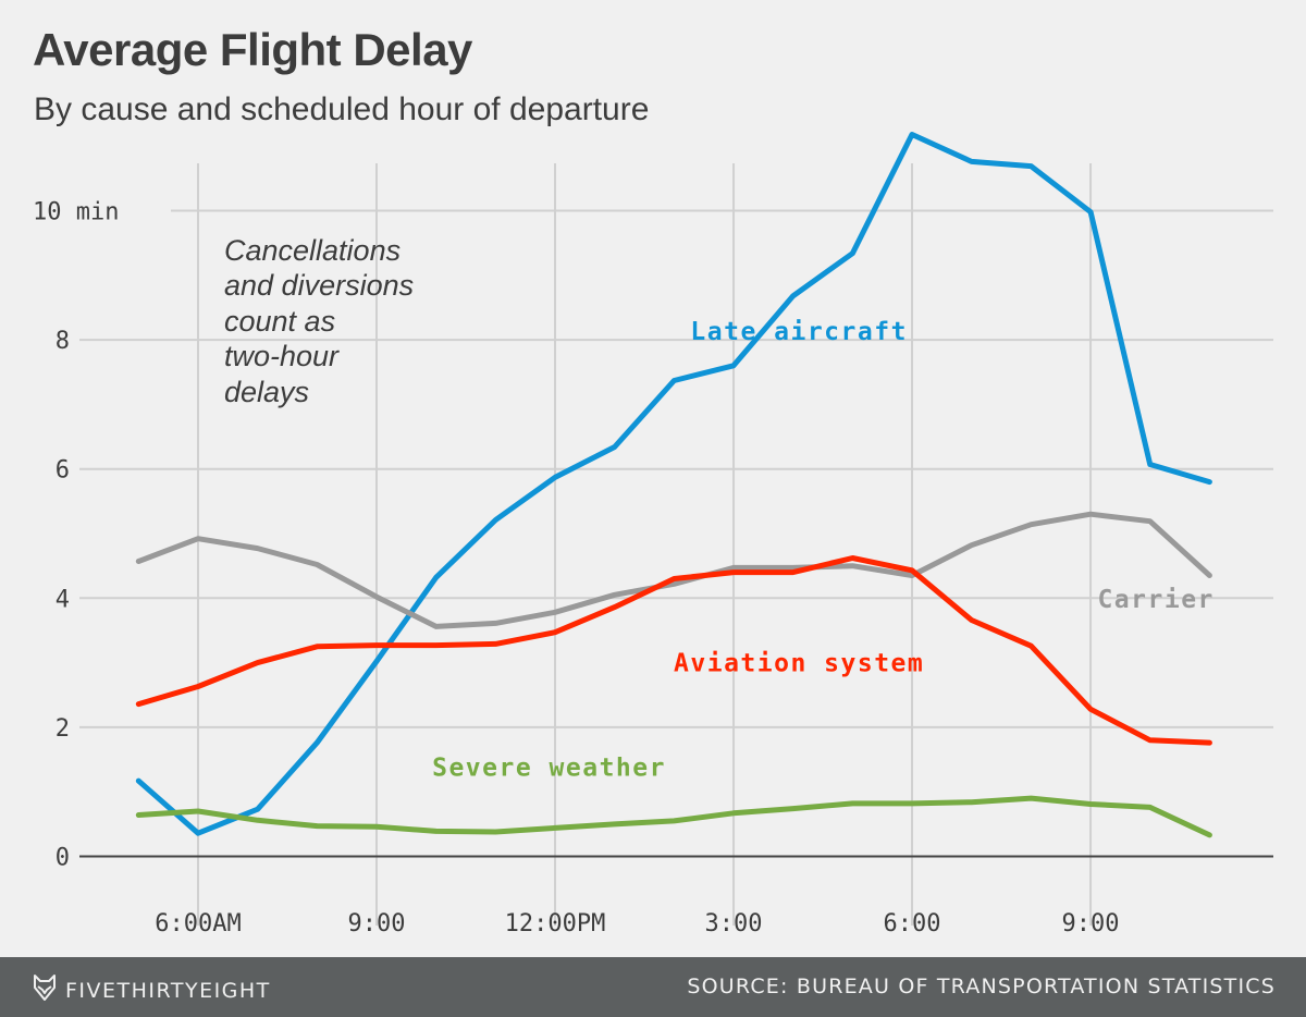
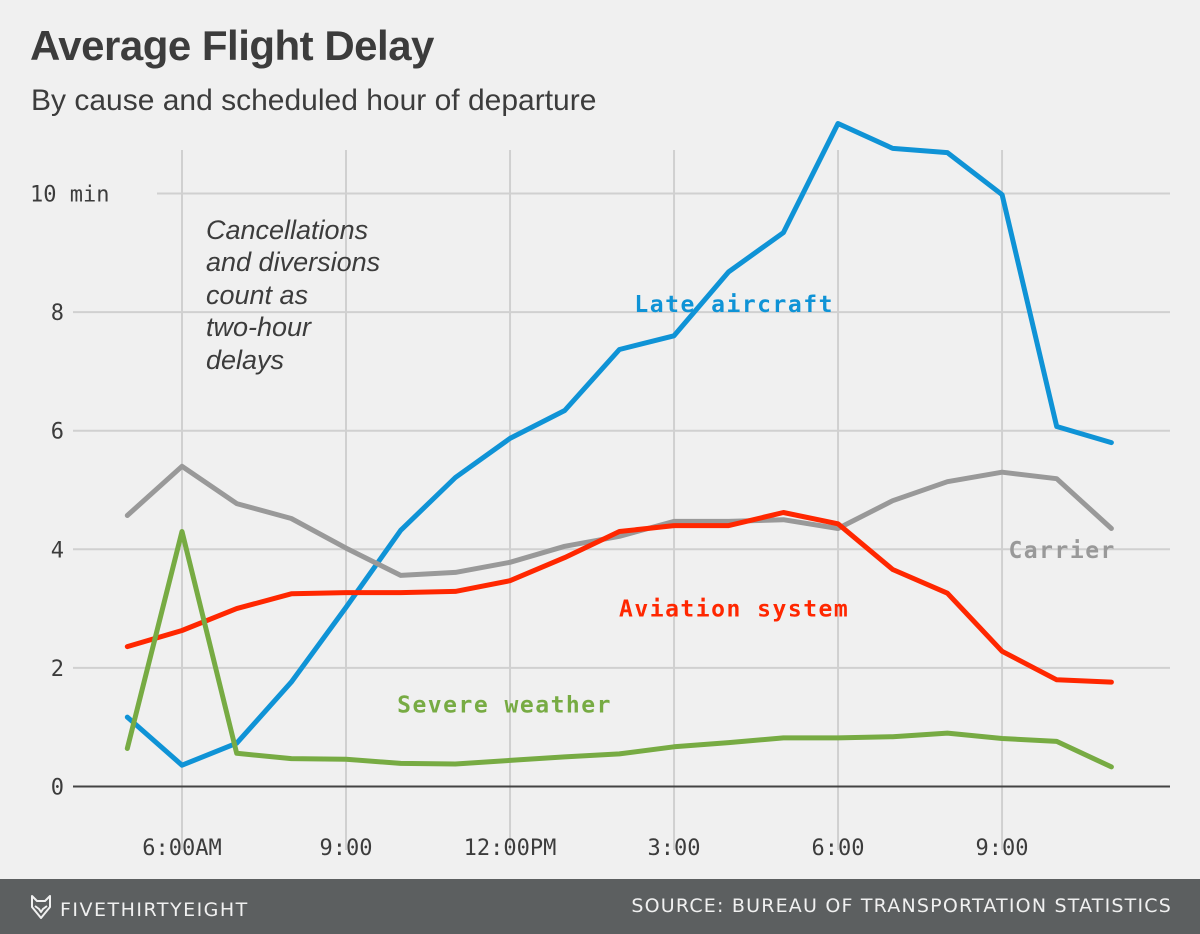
Carrier/6: 4.9 -> 5.4
Severe weather/6: 0.7 -> 4.3
